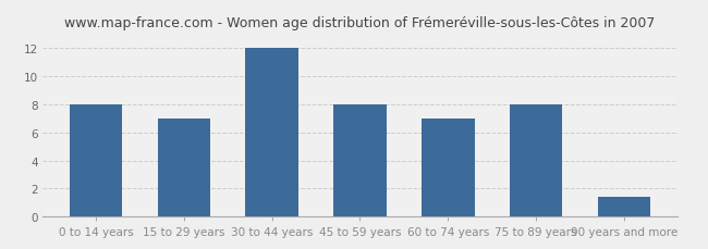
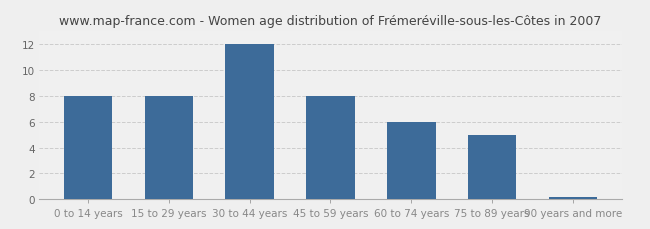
15 to 29 years: 7.0 -> 8.0
60 to 74 years: 7.0 -> 6.0
75 to 89 years: 8.0 -> 5.0
90 years and more: 1.4 -> 0.1
